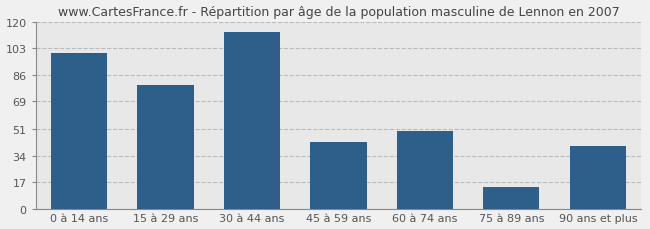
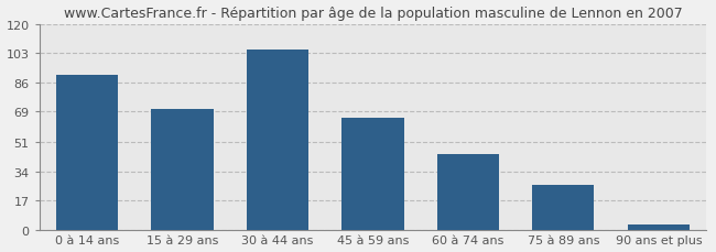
0 à 14 ans: 100 -> 90
15 à 29 ans: 79 -> 70
30 à 44 ans: 113 -> 105
45 à 59 ans: 43 -> 65
60 à 74 ans: 50 -> 44
75 à 89 ans: 14 -> 26
90 ans et plus: 40 -> 3
